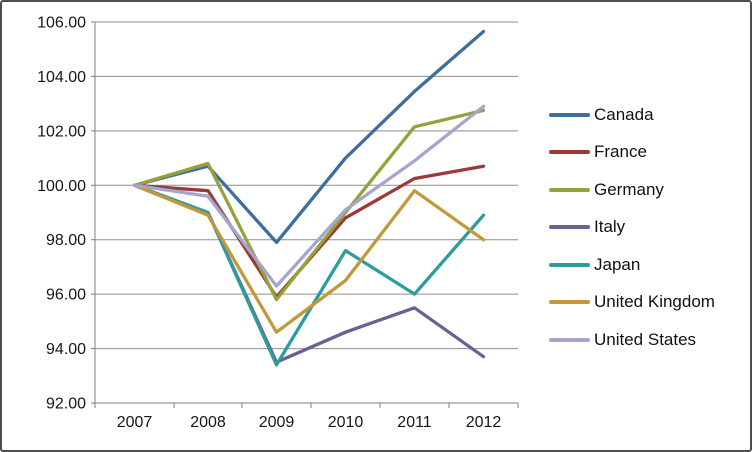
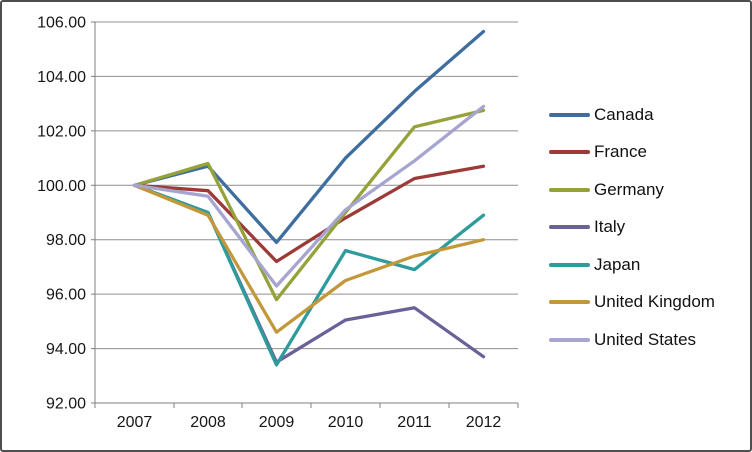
France/2009: 95.9 -> 97.2
Italy/2010: 94.6 -> 95.0
Japan/2011: 96.0 -> 96.9
United Kingdom/2011: 99.8 -> 97.4
